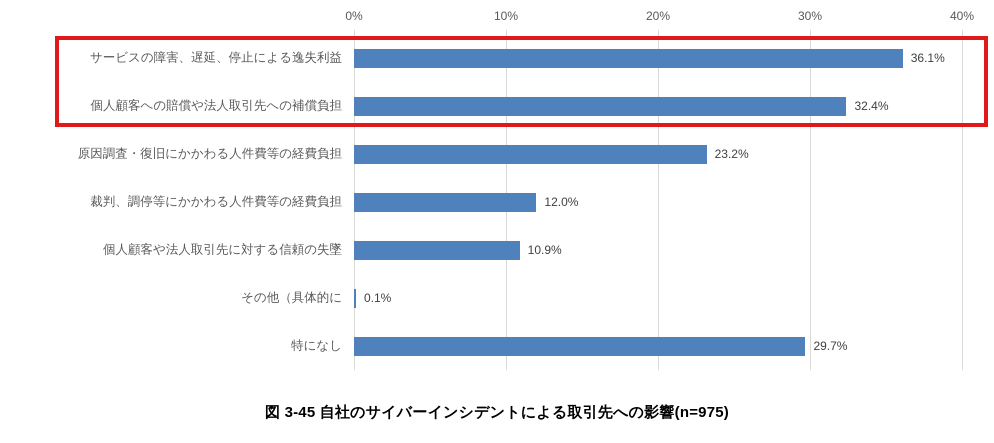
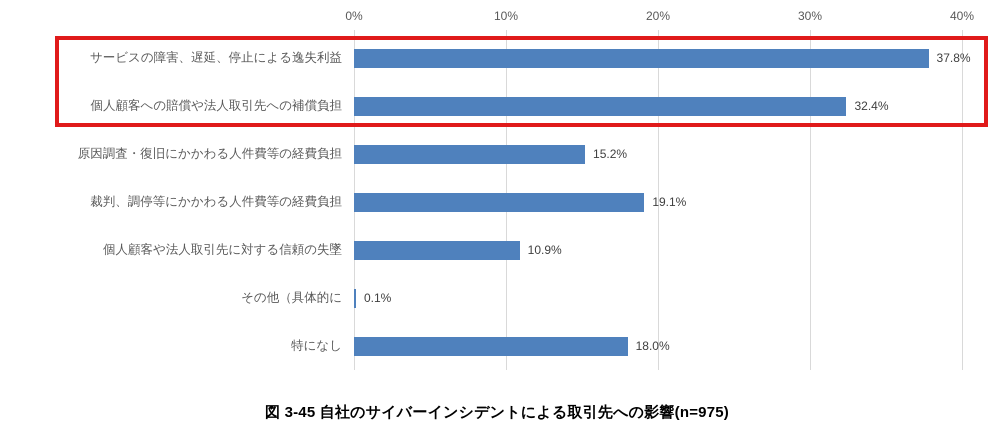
サービスの障害、遅延、停止による逸失利益: 36.1% -> 37.8%
原因調査・復旧にかかわる人件費等の経費負担: 23.2% -> 15.2%
裁判、調停等にかかわる人件費等の経費負担: 12.0% -> 19.1%
特になし: 29.7% -> 18.0%
